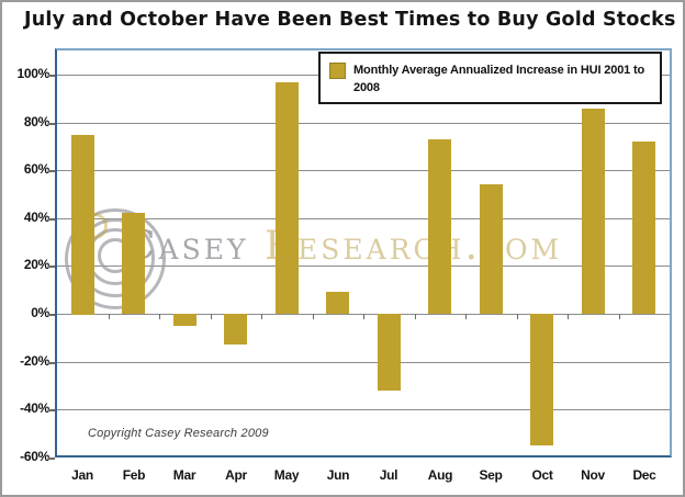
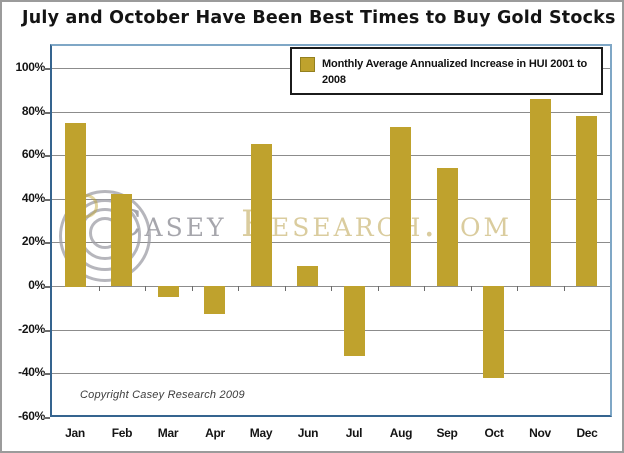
May: 97% -> 65%
Oct: -55% -> -42%
Dec: 72% -> 78%
